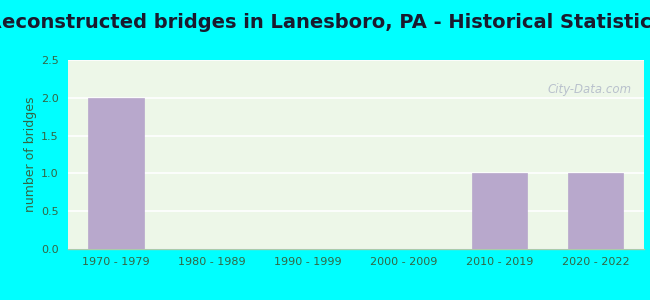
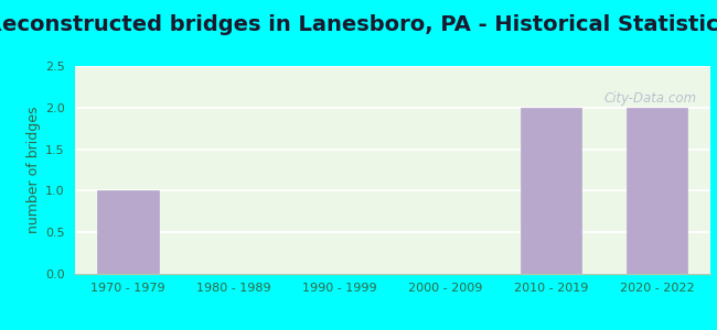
1970 - 1979: 2 -> 1
2010 - 2019: 1 -> 2
2020 - 2022: 1 -> 2
